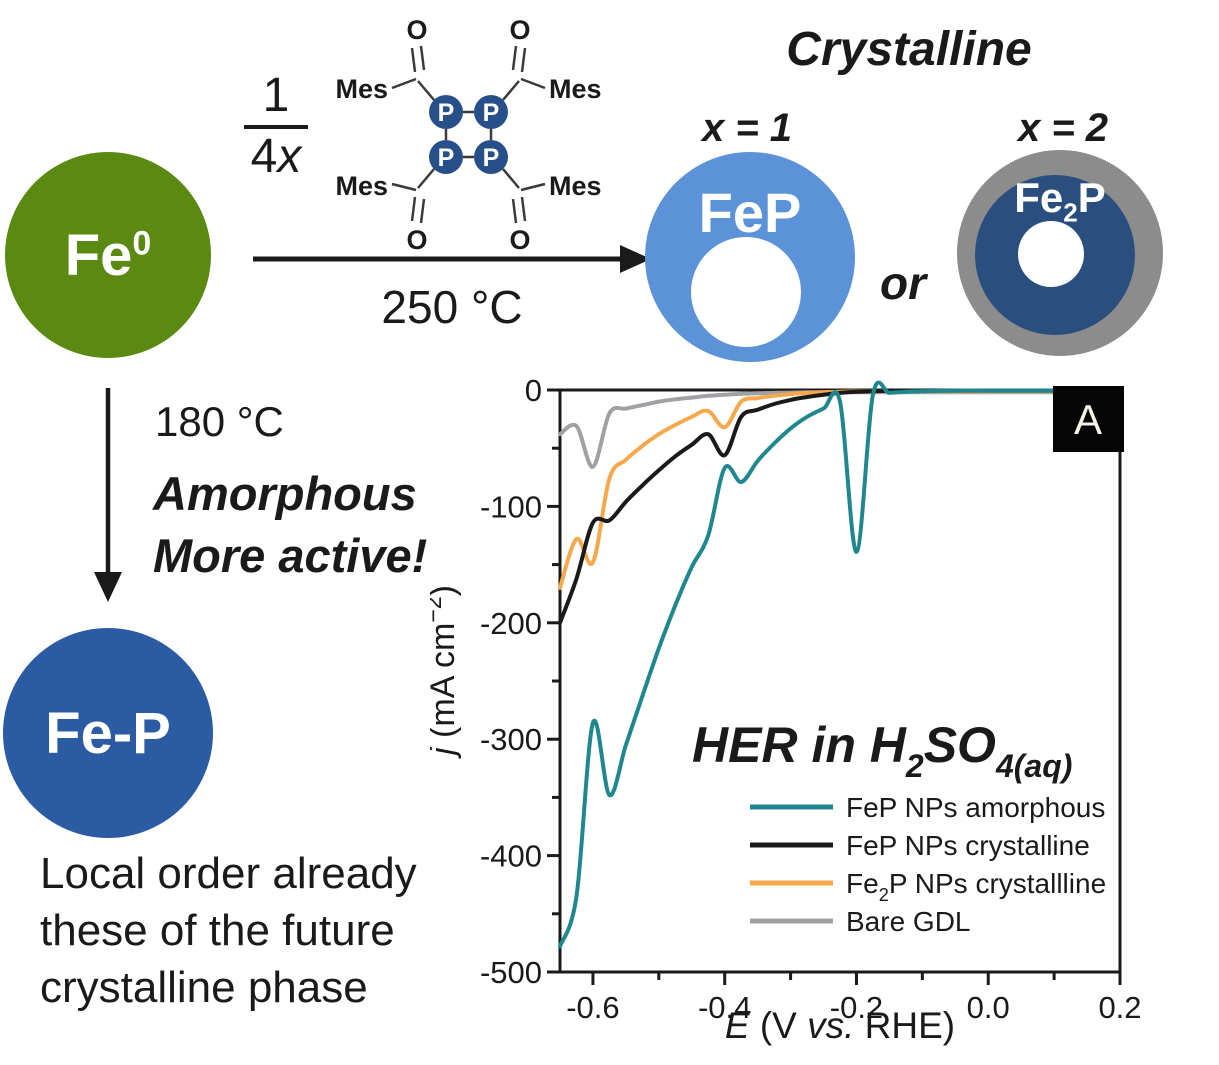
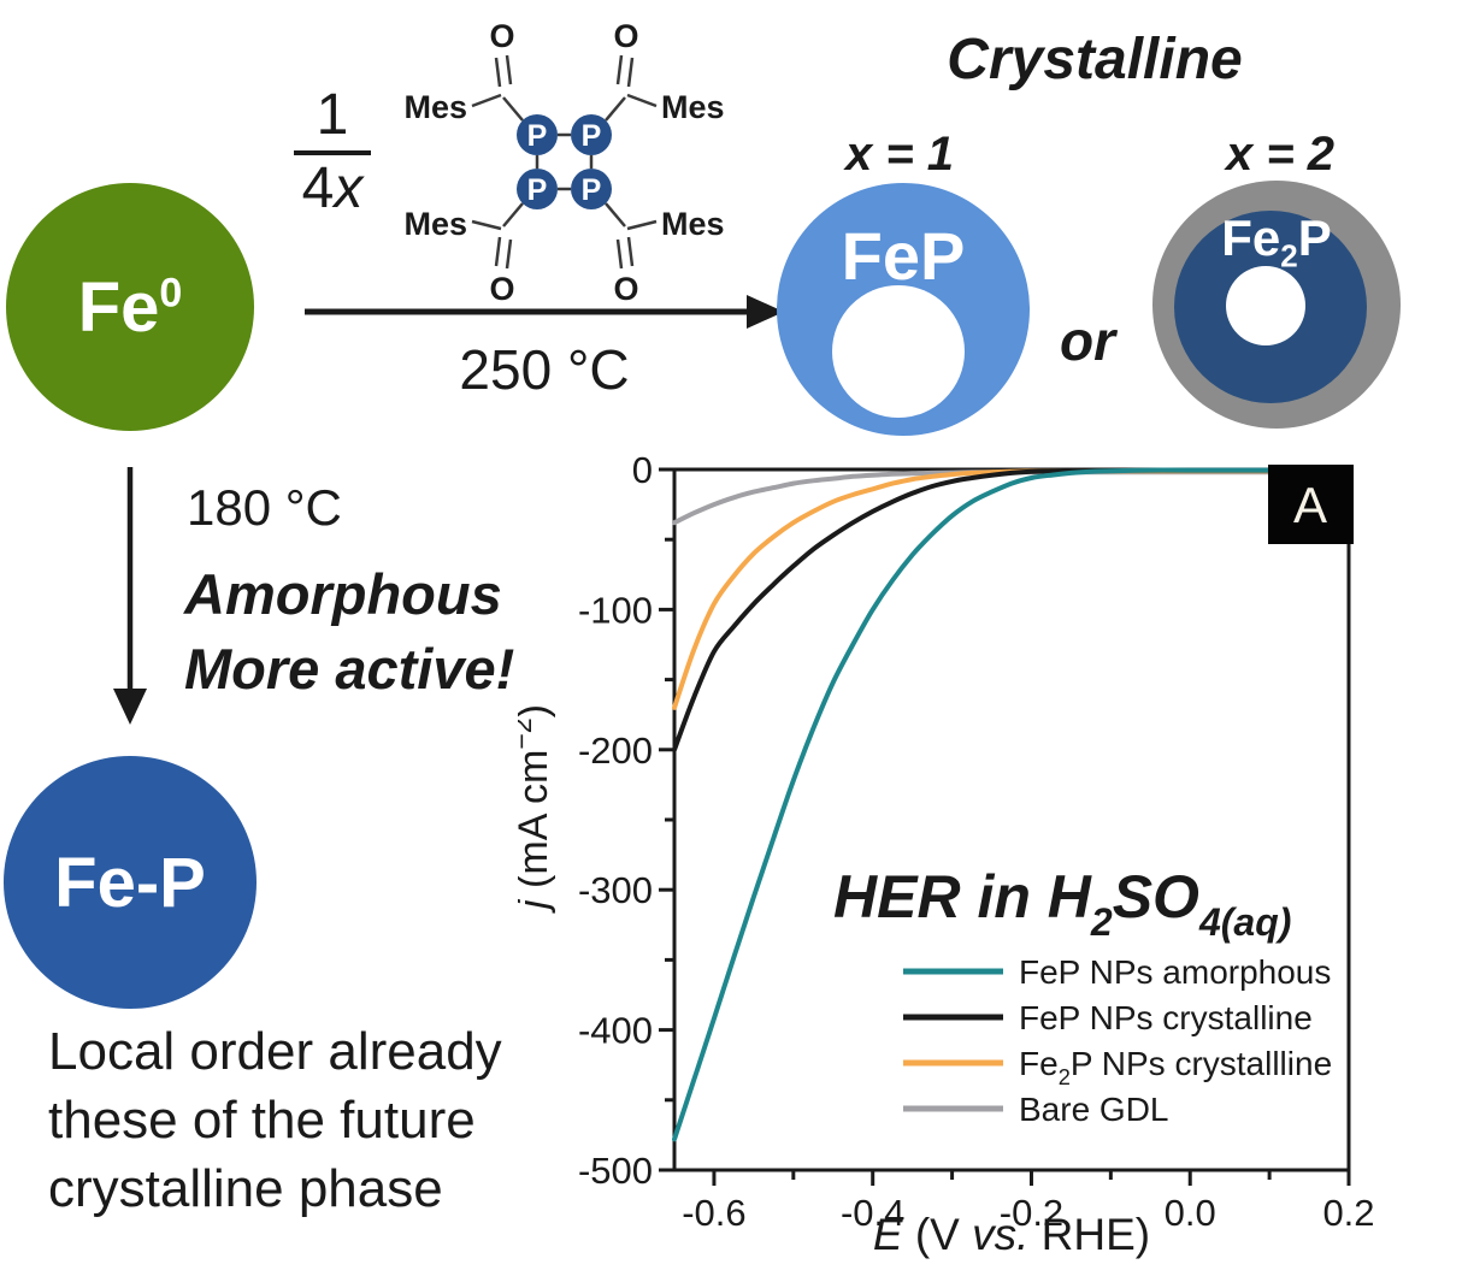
FeP NPs amorphous/-0.6: -286 -> -392
FeP NPs crystalline/-0.6: -114 -> -130
Fe2P NPs crystallline/-0.6: -148 -> -96
Bare GDL/-0.6: -66 -> -25
FeP NPs amorphous/-0.4: -67 -> -100
FeP NPs crystalline/-0.4: -56 -> -30
Fe2P NPs crystallline/-0.4: -32 -> -14
FeP NPs amorphous/-0.2: -139 -> -6
